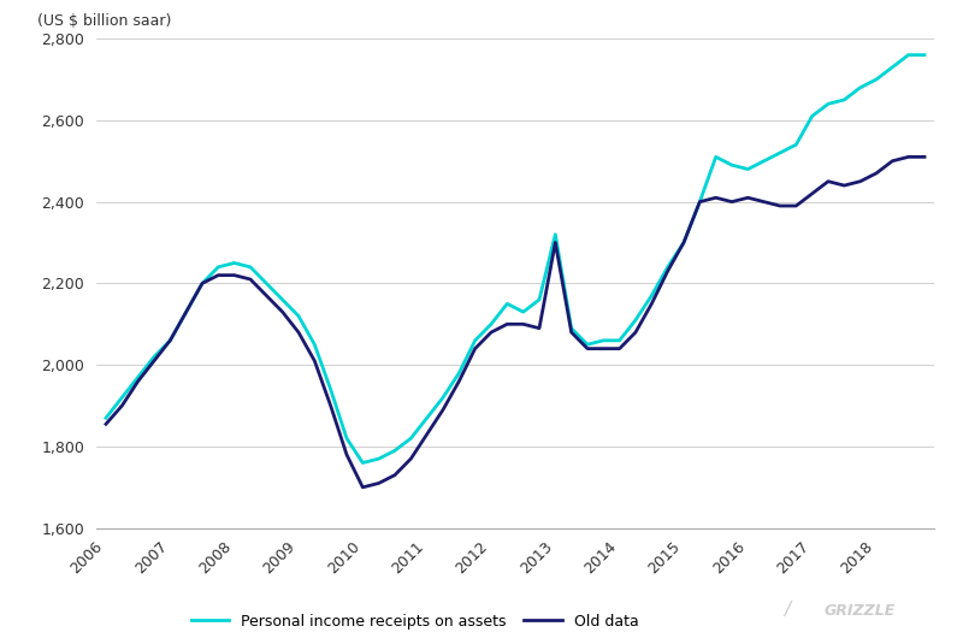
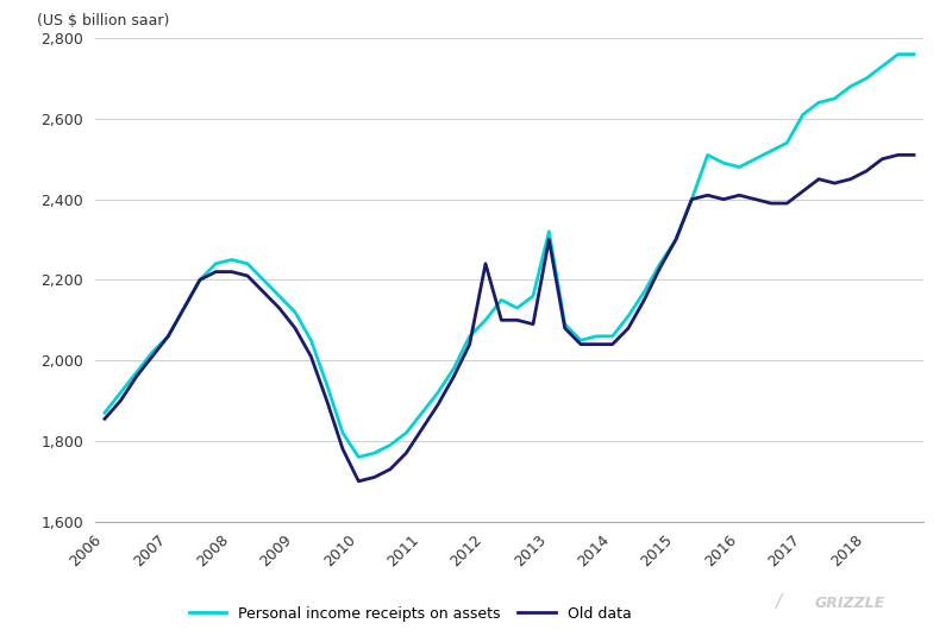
Old data/2012: 2,080 -> 2,240
